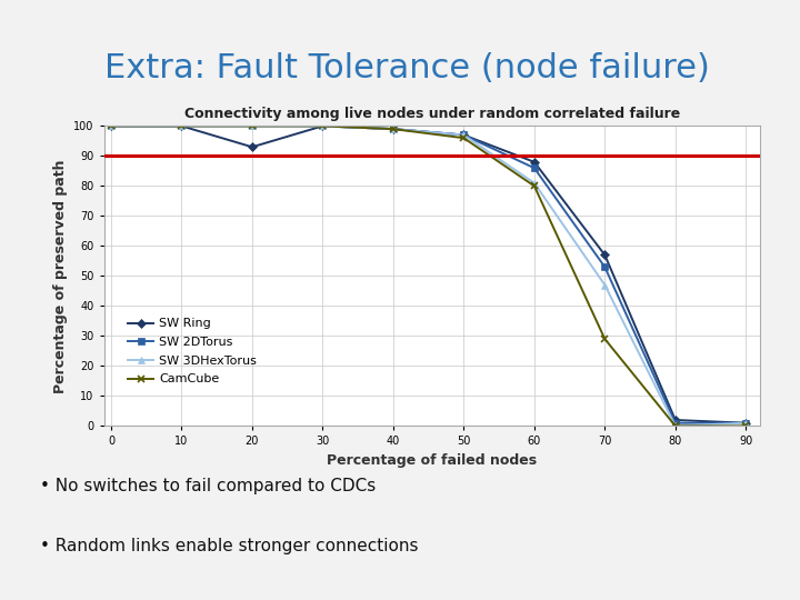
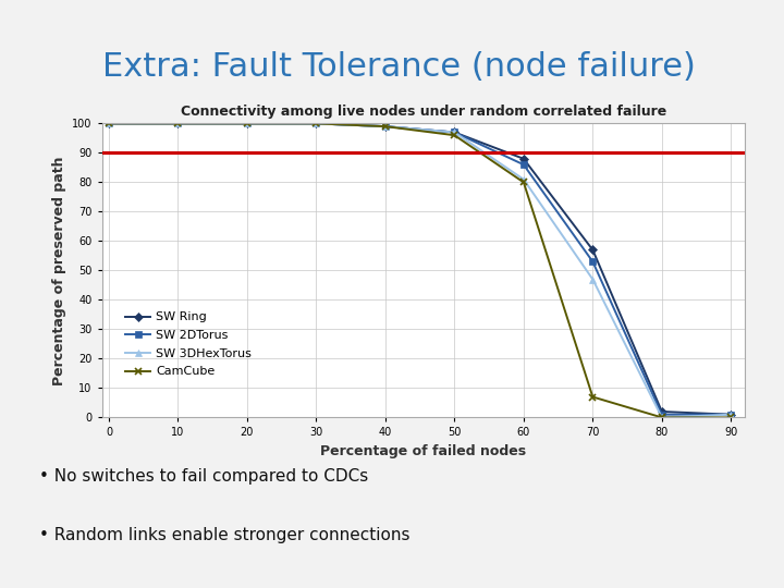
SW Ring/20: 93 -> 100
CamCube/70: 29 -> 7
